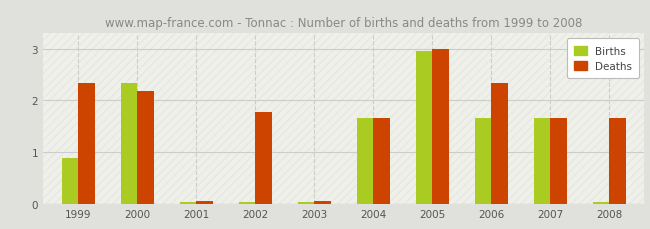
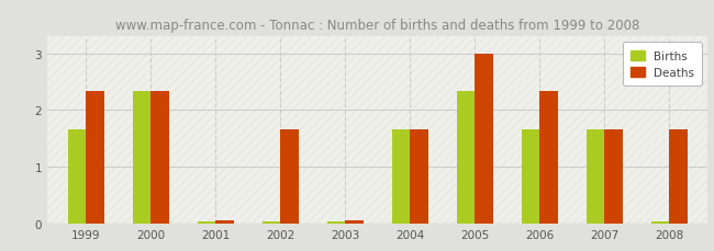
Births/1999: 0.88 -> 1.65
Deaths/2000: 2.18 -> 2.33
Deaths/2002: 1.78 -> 1.65
Births/2005: 2.96 -> 2.33
